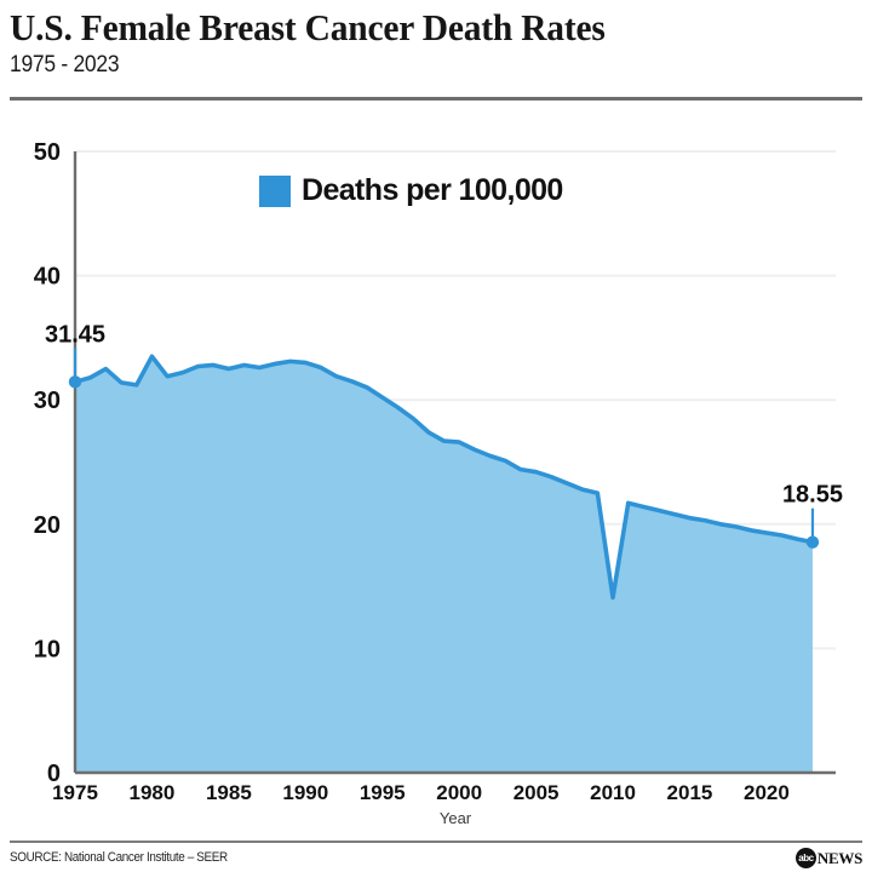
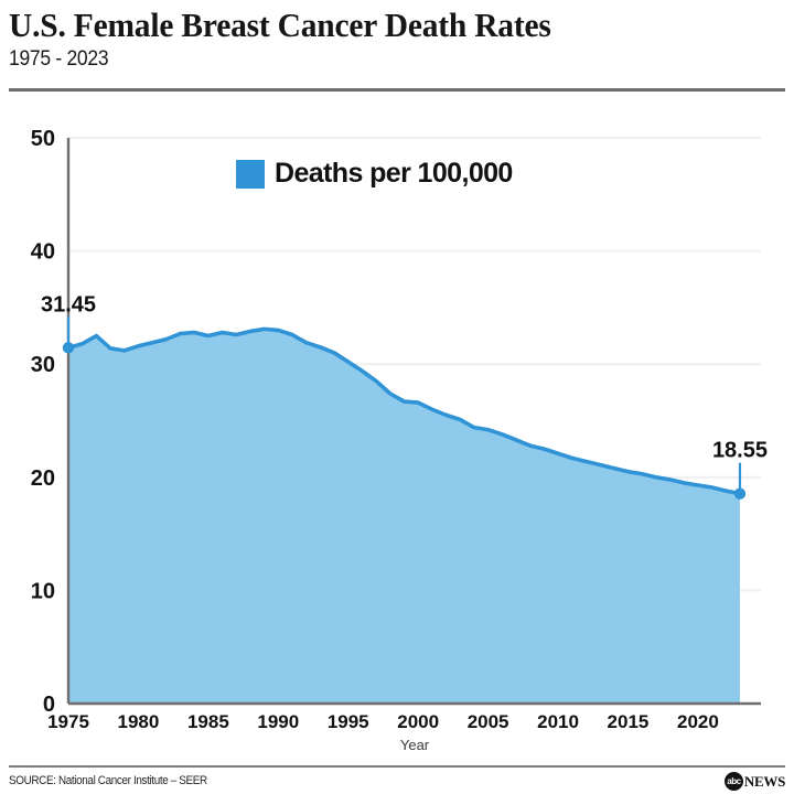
1980: 33.5 -> 31.6
2010: 14.1 -> 22.1
